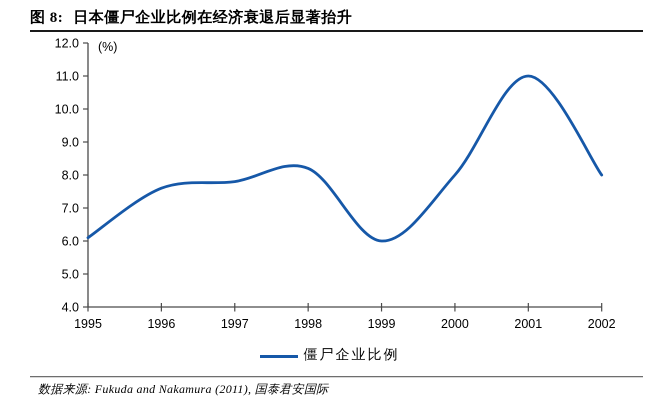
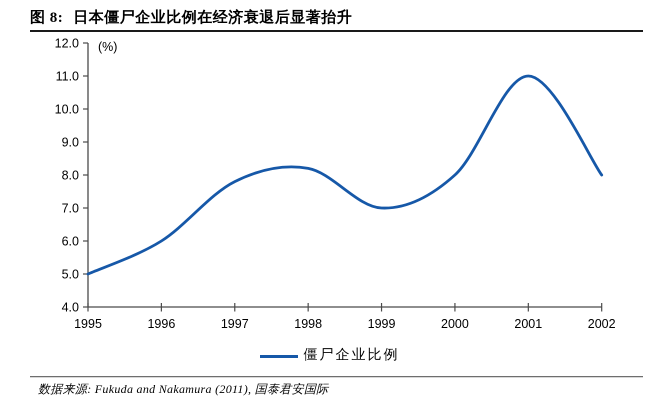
1995: 6.1 -> 5.0
1996: 7.6 -> 6.0
1999: 6.0 -> 7.0
